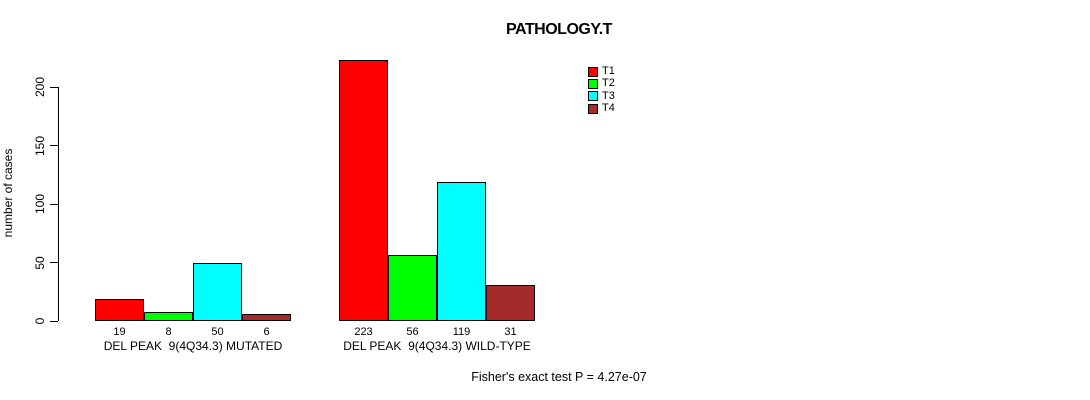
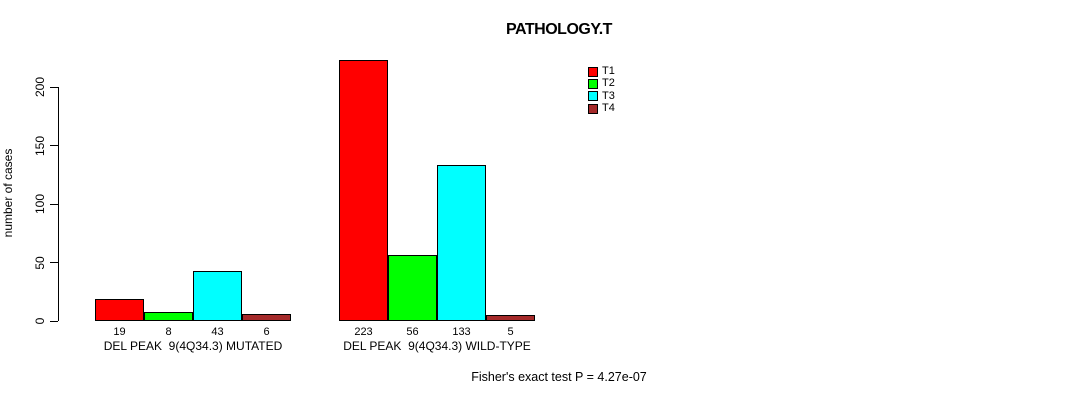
T3/DEL PEAK 9(4Q34.3) MUTATED: 50 -> 43
T3/DEL PEAK 9(4Q34.3) WILD-TYPE: 119 -> 133
T4/DEL PEAK 9(4Q34.3) WILD-TYPE: 31 -> 5
